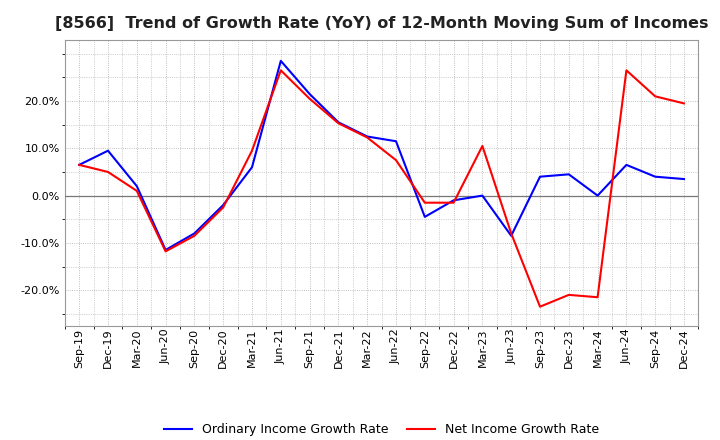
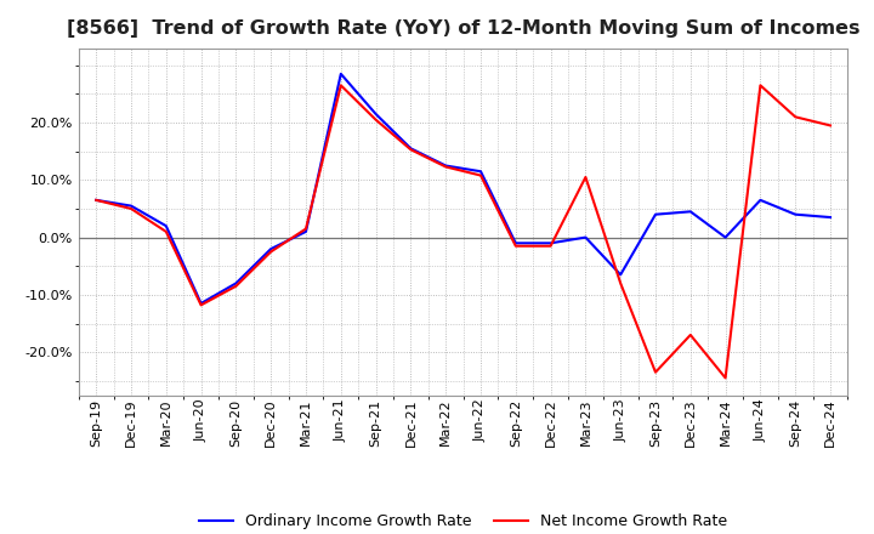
Ordinary Income Growth Rate/Dec-19: 9.5% -> 5.5%
Ordinary Income Growth Rate/Mar-21: 6.0% -> 1.0%
Net Income Growth Rate/Mar-21: 9.5% -> 1.5%
Net Income Growth Rate/Jun-22: 7.5% -> 10.8%
Ordinary Income Growth Rate/Sep-22: -4.5% -> -1.0%
Ordinary Income Growth Rate/Jun-23: -8.5% -> -6.5%
Net Income Growth Rate/Dec-23: -21.0% -> -17.0%
Net Income Growth Rate/Mar-24: -21.5% -> -24.5%
